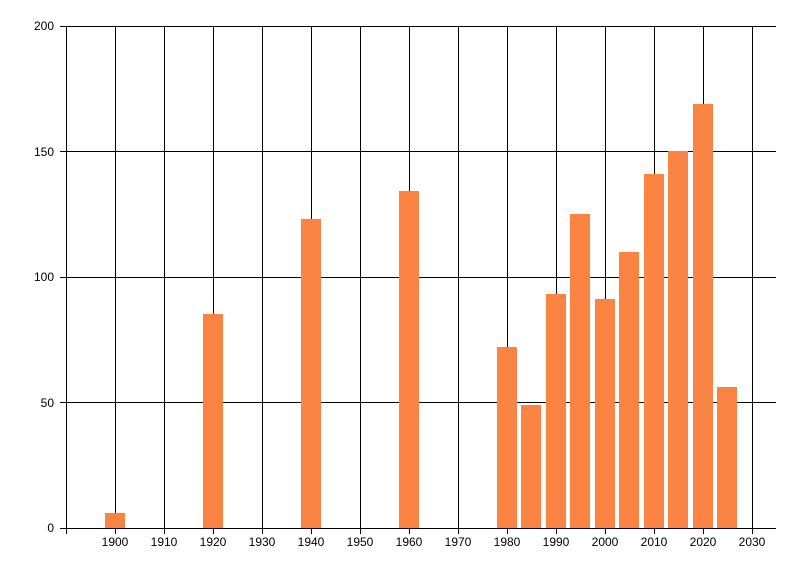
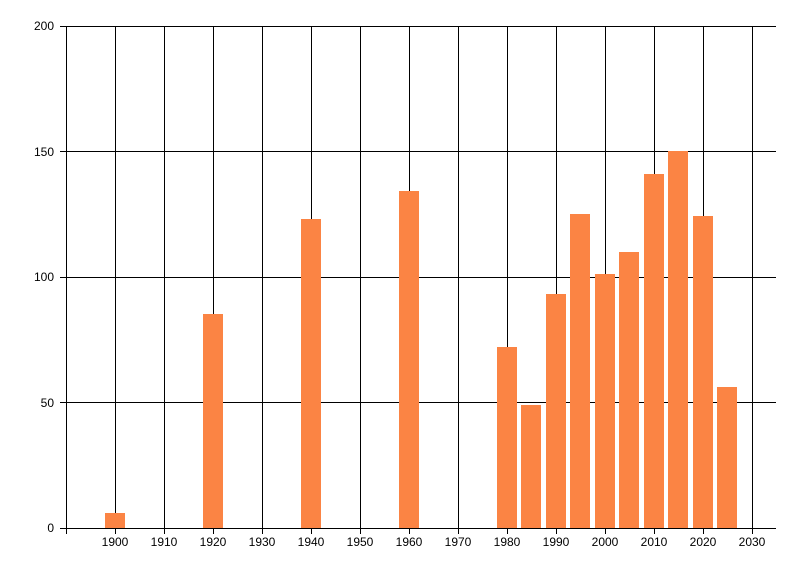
2000: 91 -> 101
2020: 169 -> 124
